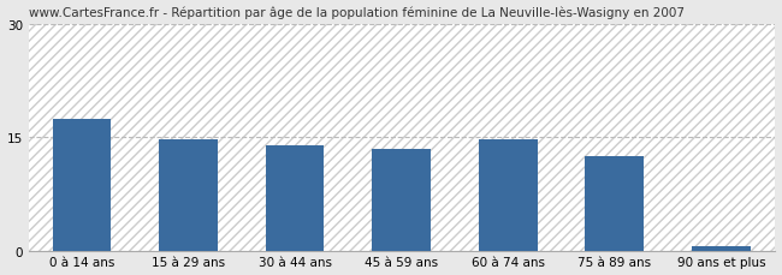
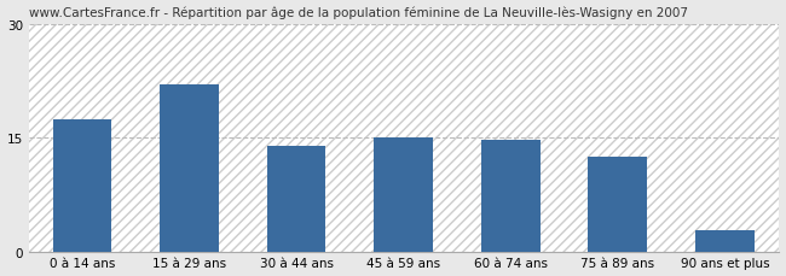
15 à 29 ans: 14.7 -> 22.0
45 à 59 ans: 13.5 -> 15.0
90 ans et plus: 0.5 -> 2.8
